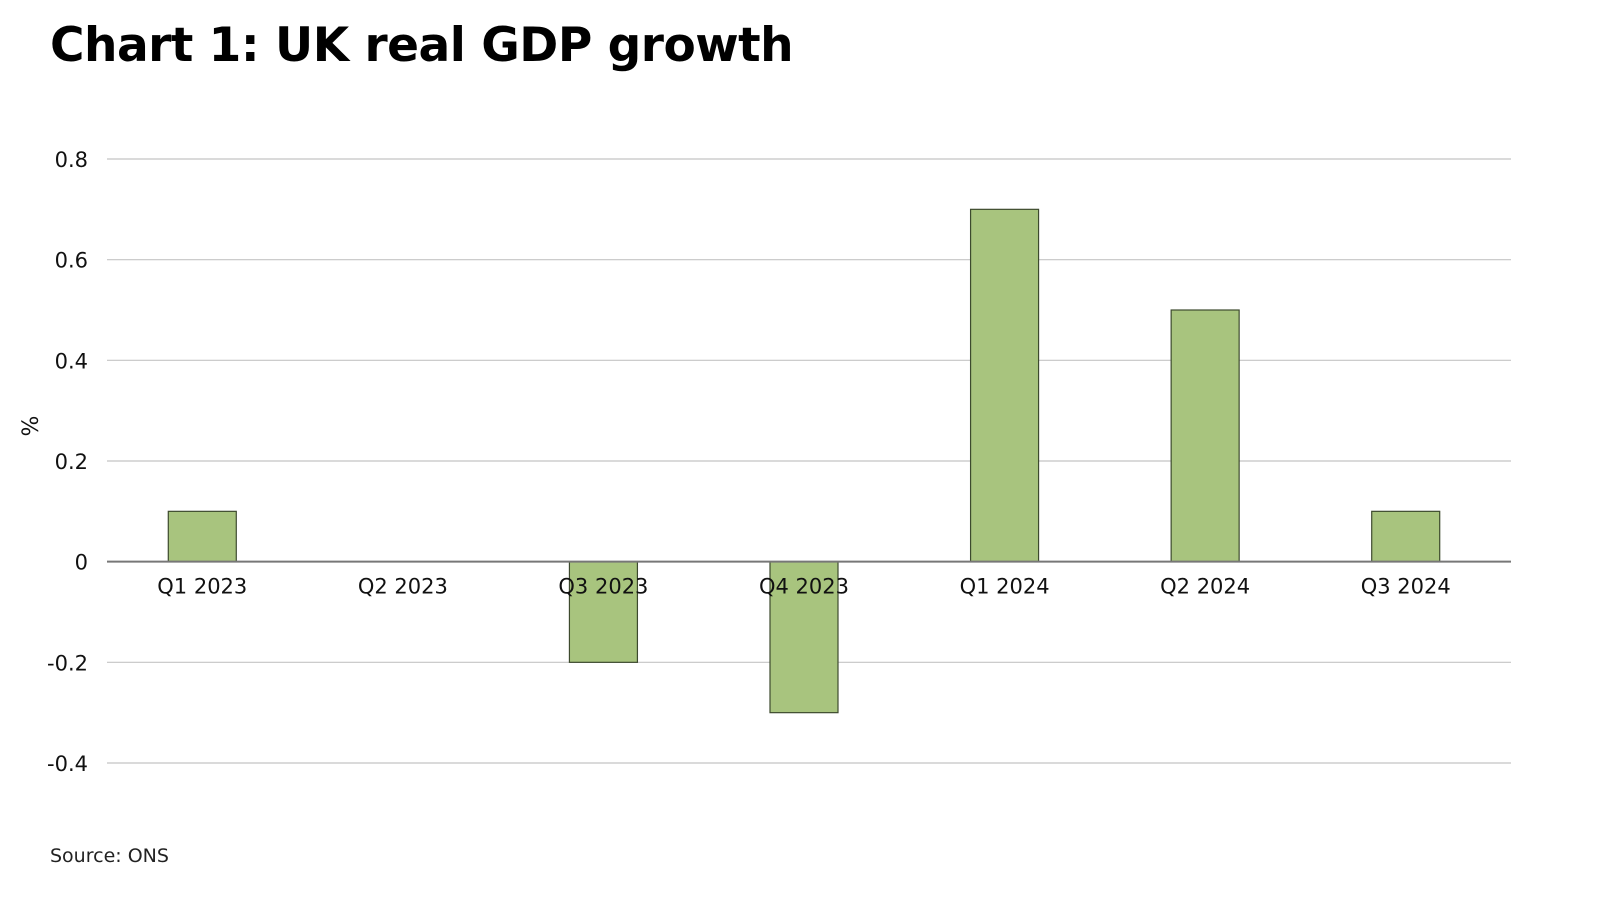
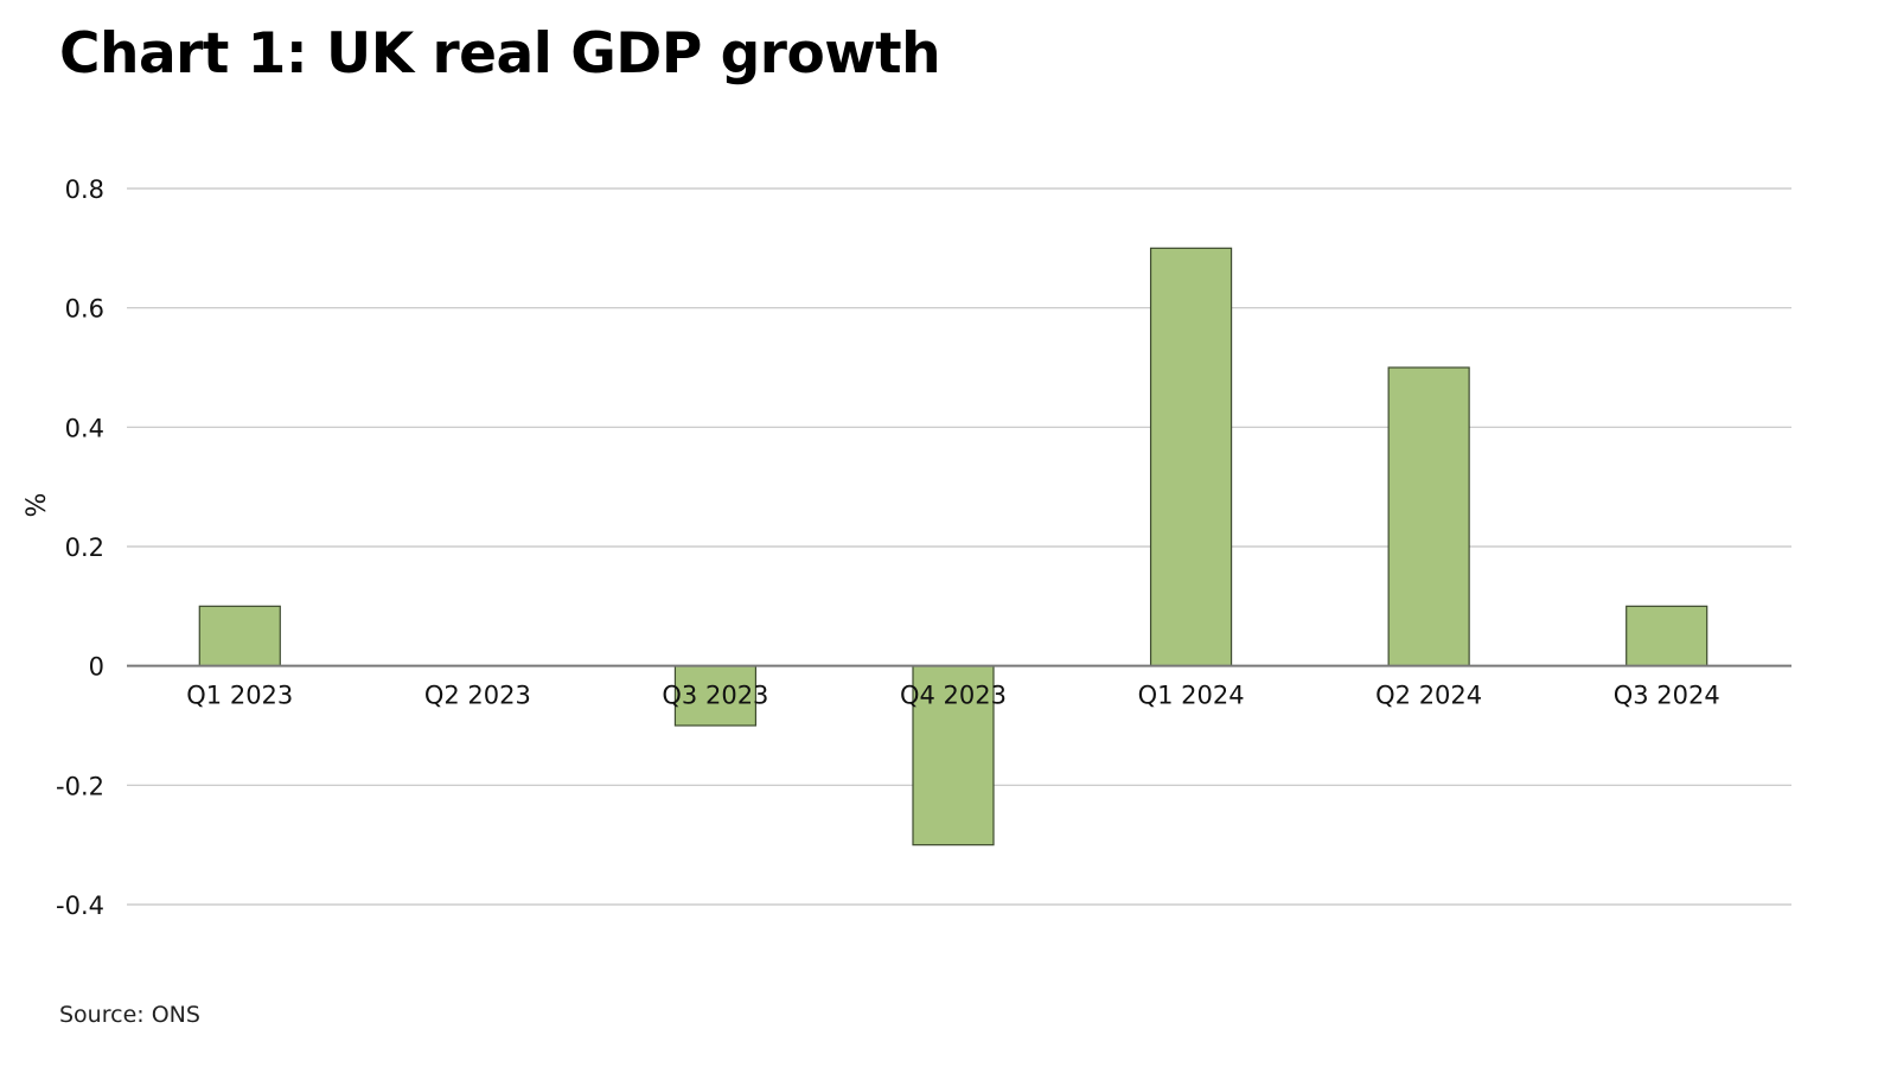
Q3 2023: -0.2 -> -0.1
